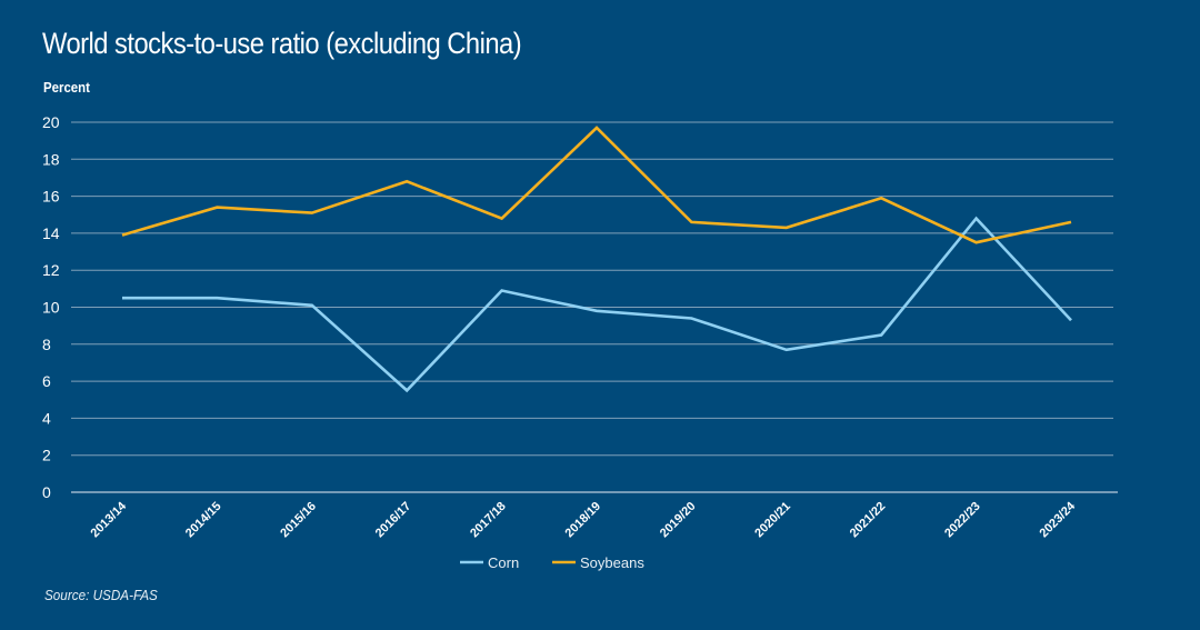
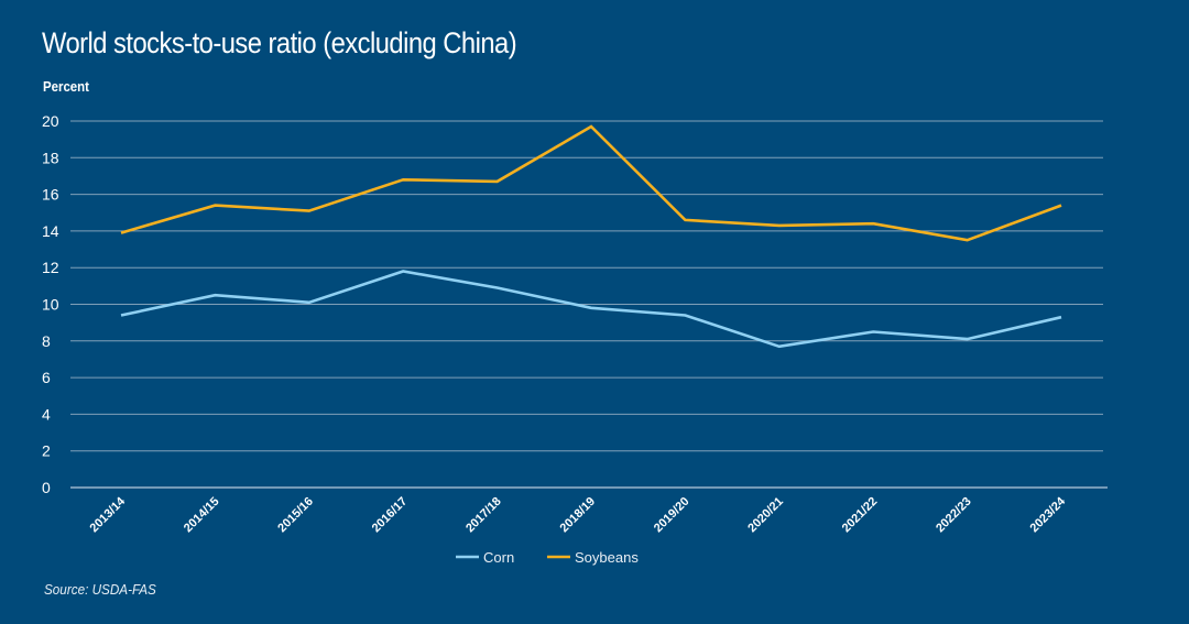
Corn/2013/14: 10.5 -> 9.4
Corn/2016/17: 5.5 -> 11.8
Soybeans/2017/18: 14.8 -> 16.7
Soybeans/2021/22: 15.9 -> 14.4
Corn/2022/23: 14.8 -> 8.1
Soybeans/2023/24: 14.6 -> 15.4
